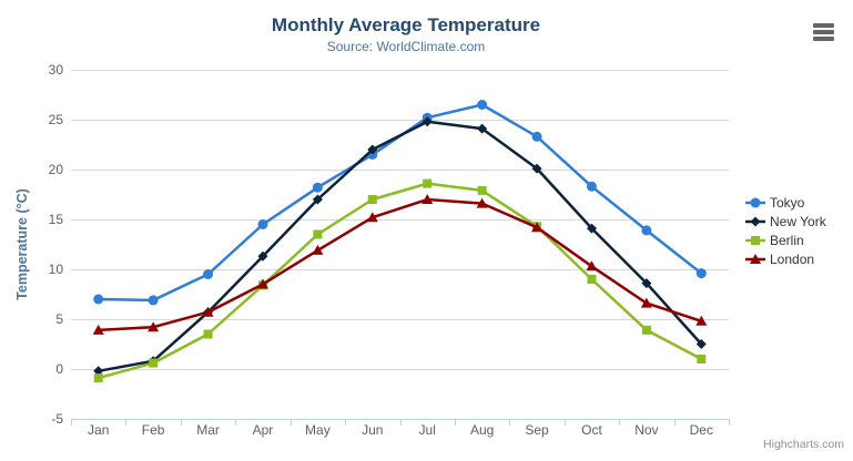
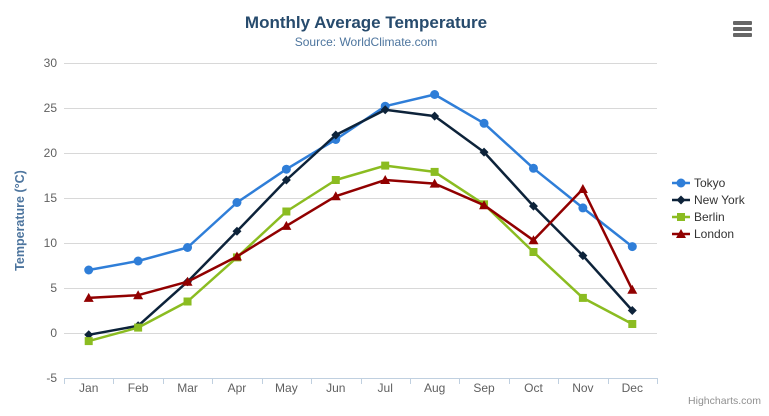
Tokyo/Feb: 7 -> 8
London/Nov: 7 -> 16
